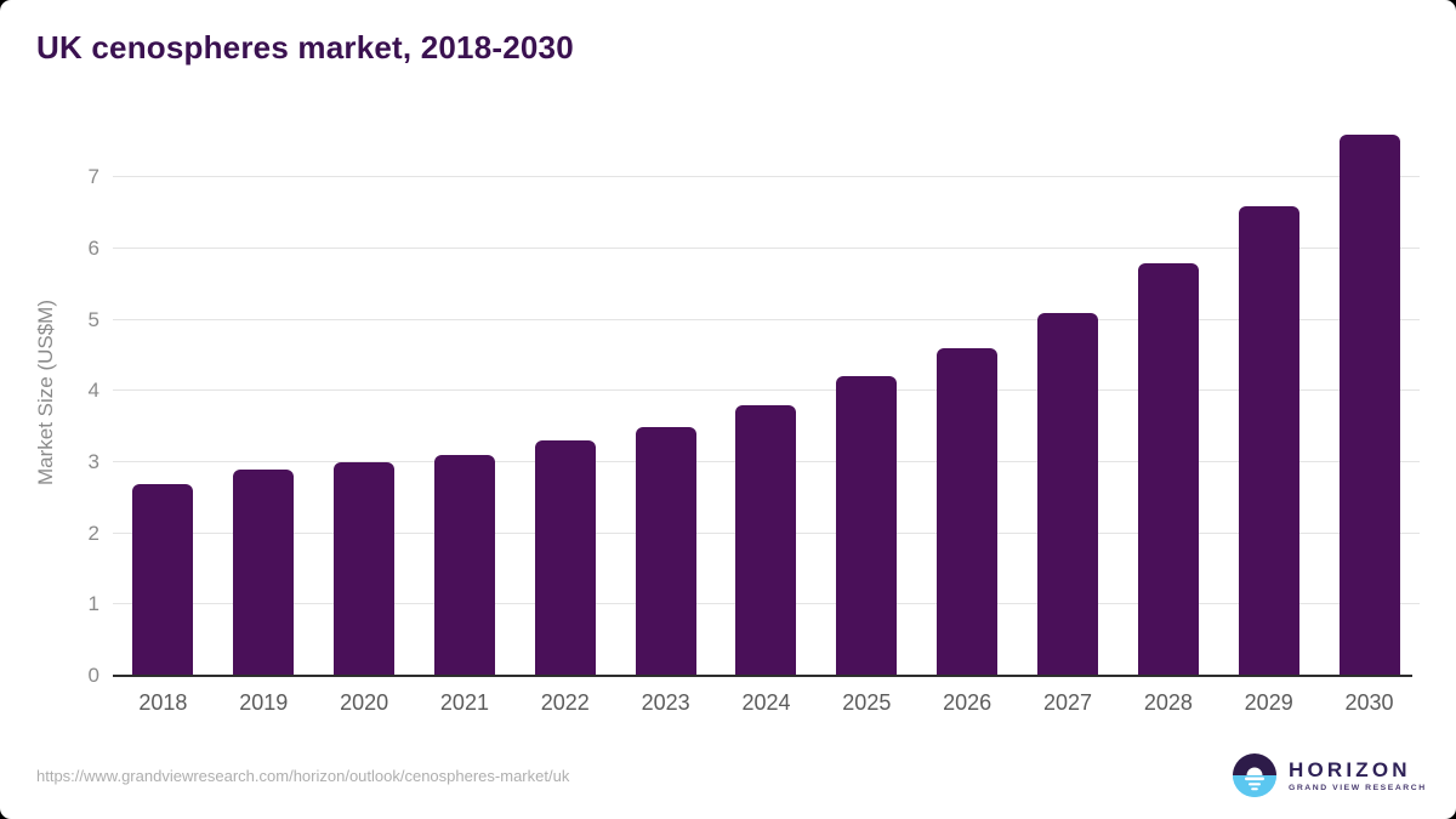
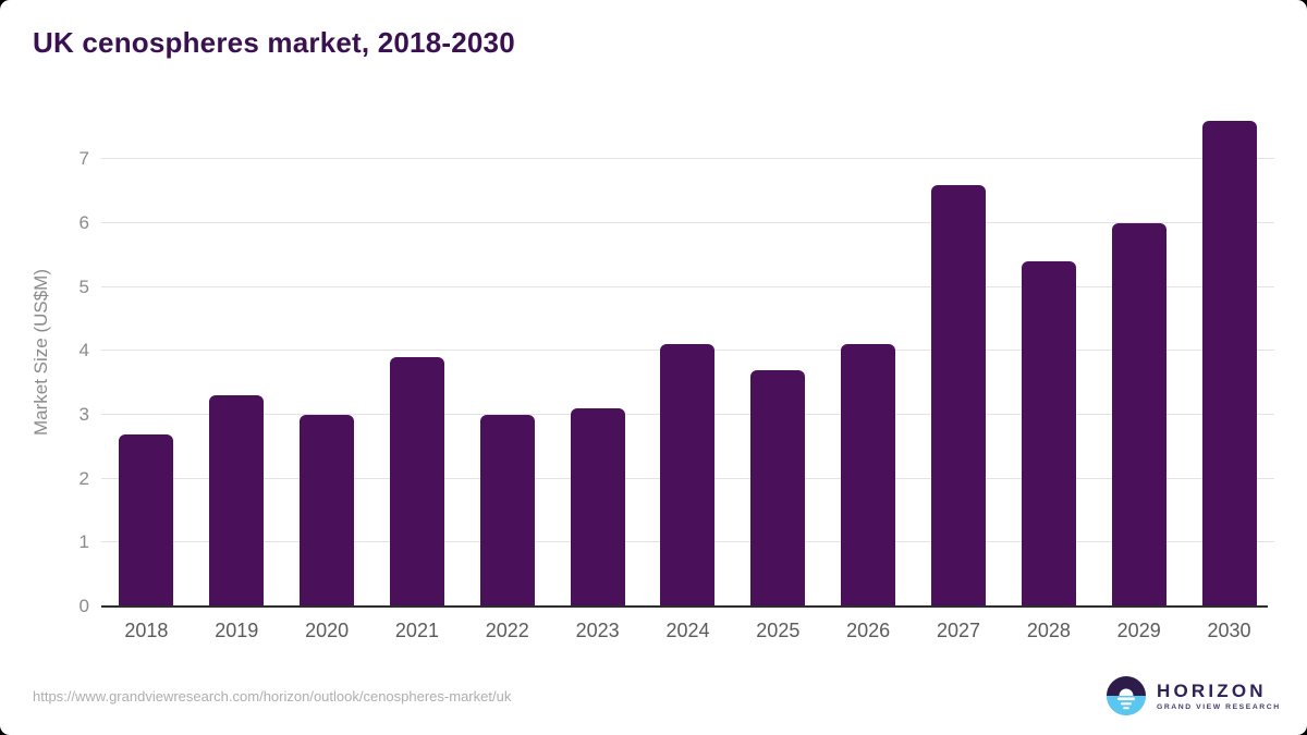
2019: 2.9 -> 3.3
2021: 3.1 -> 3.9
2022: 3.3 -> 3.0
2023: 3.5 -> 3.1
2024: 3.8 -> 4.1
2025: 4.2 -> 3.7
2026: 4.6 -> 4.1
2027: 5.1 -> 6.6
2028: 5.8 -> 5.4
2029: 6.6 -> 6.0
